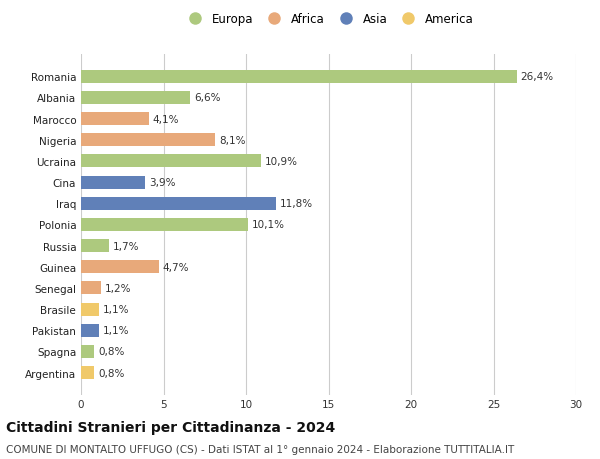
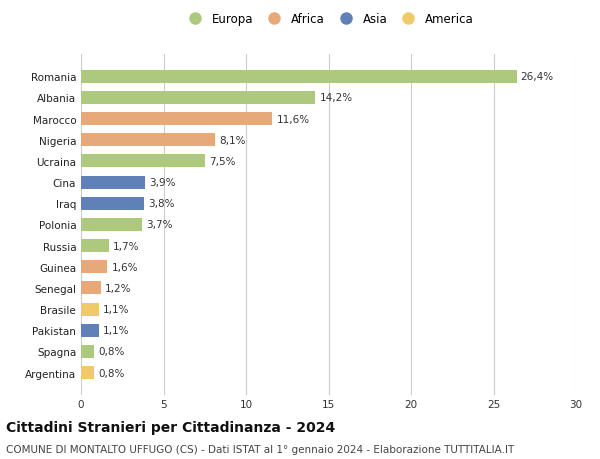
Albania: 6,6% -> 14,2%
Marocco: 4,1% -> 11,6%
Ucraina: 10,9% -> 7,5%
Iraq: 11,8% -> 3,8%
Polonia: 10,1% -> 3,7%
Guinea: 4,7% -> 1,6%
